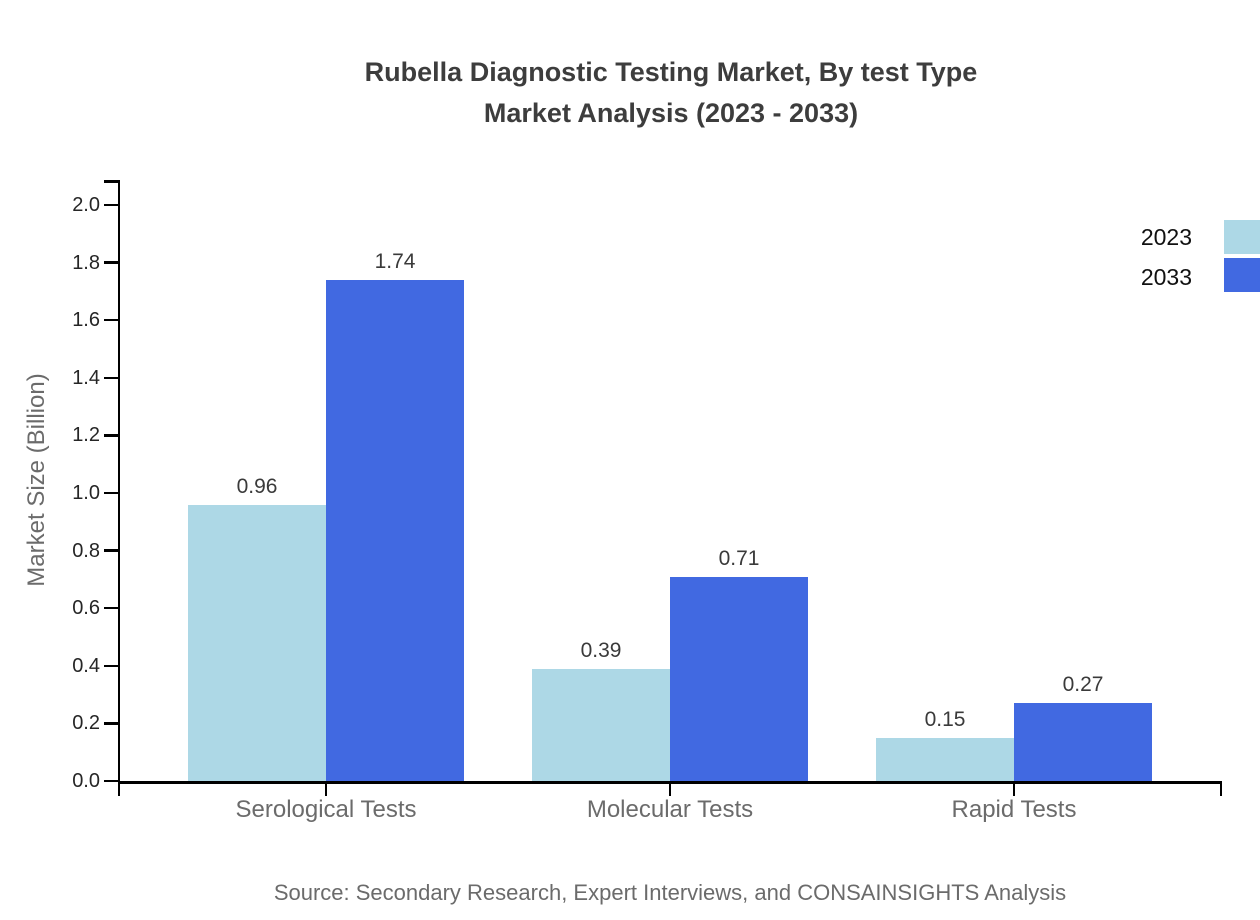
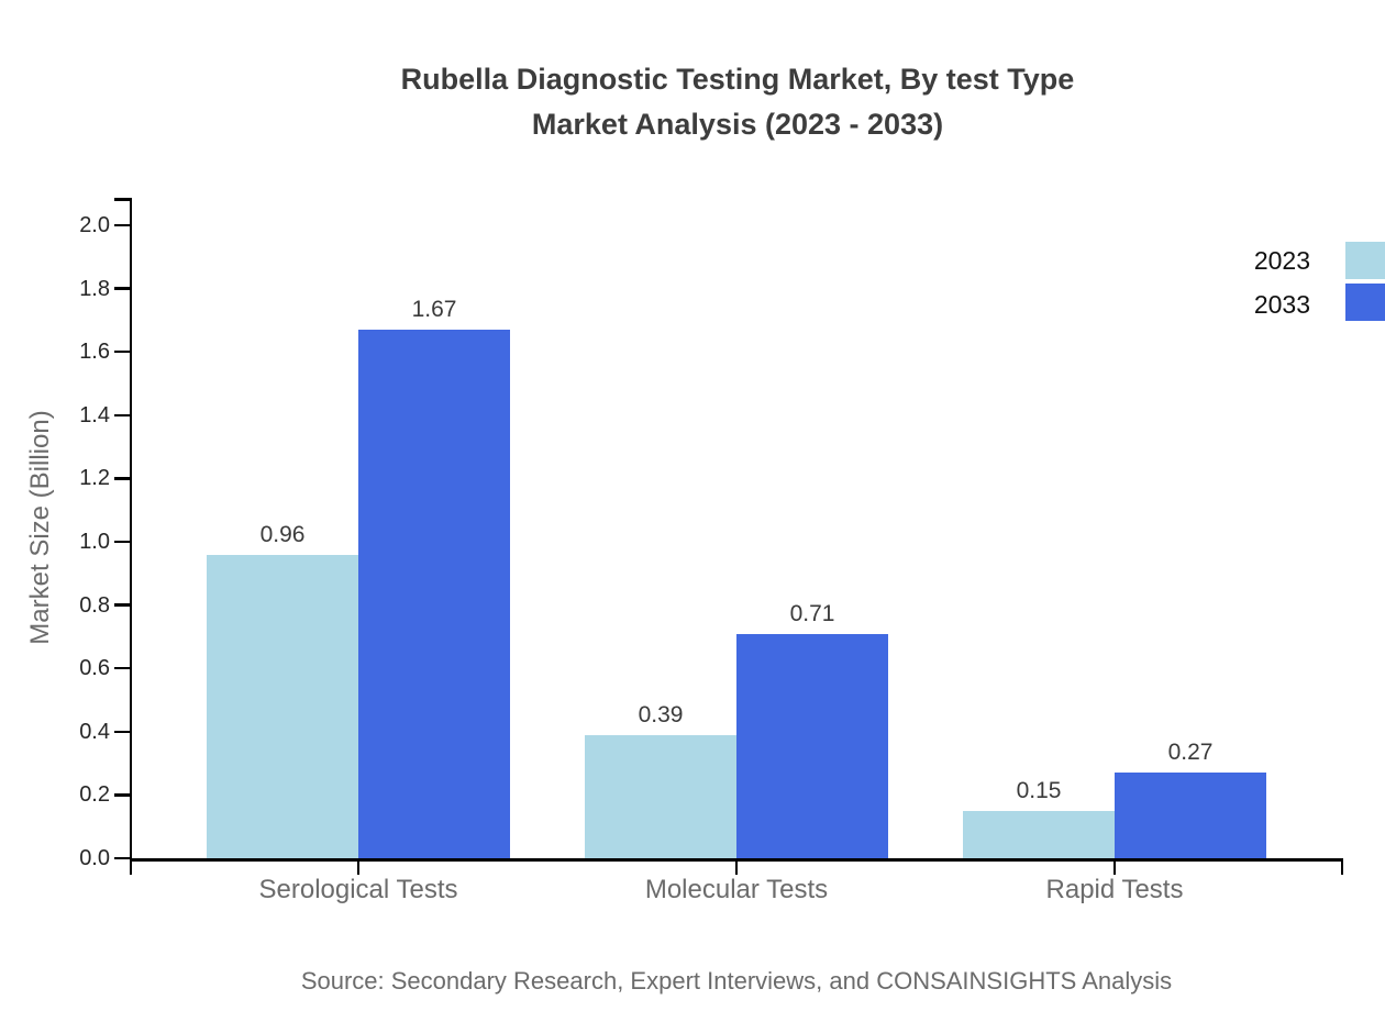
2033/Serological Tests: 1.74 -> 1.67
